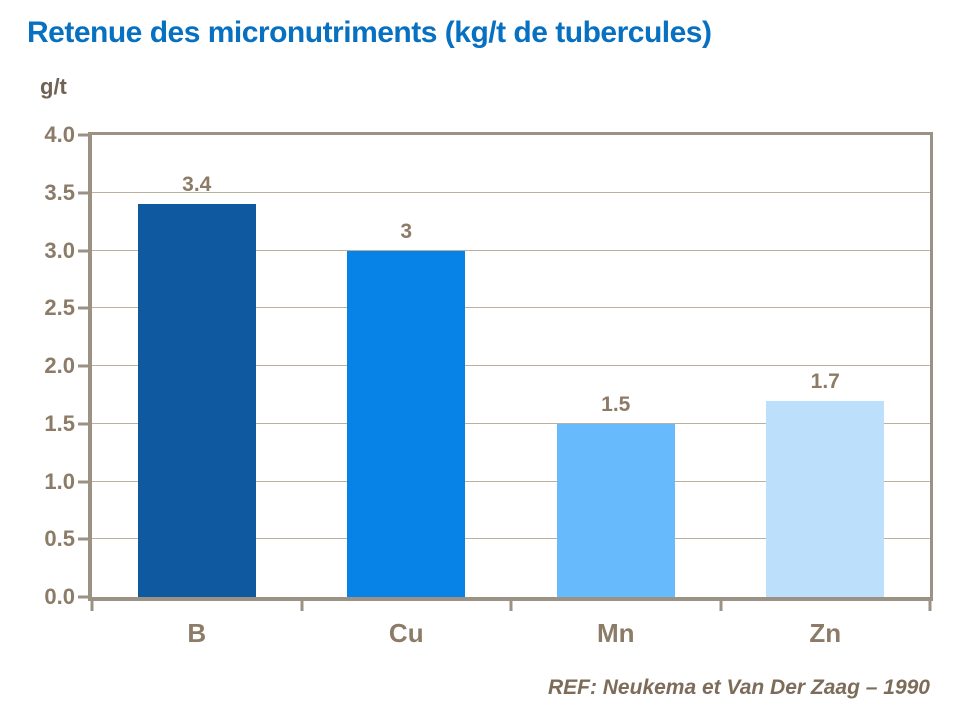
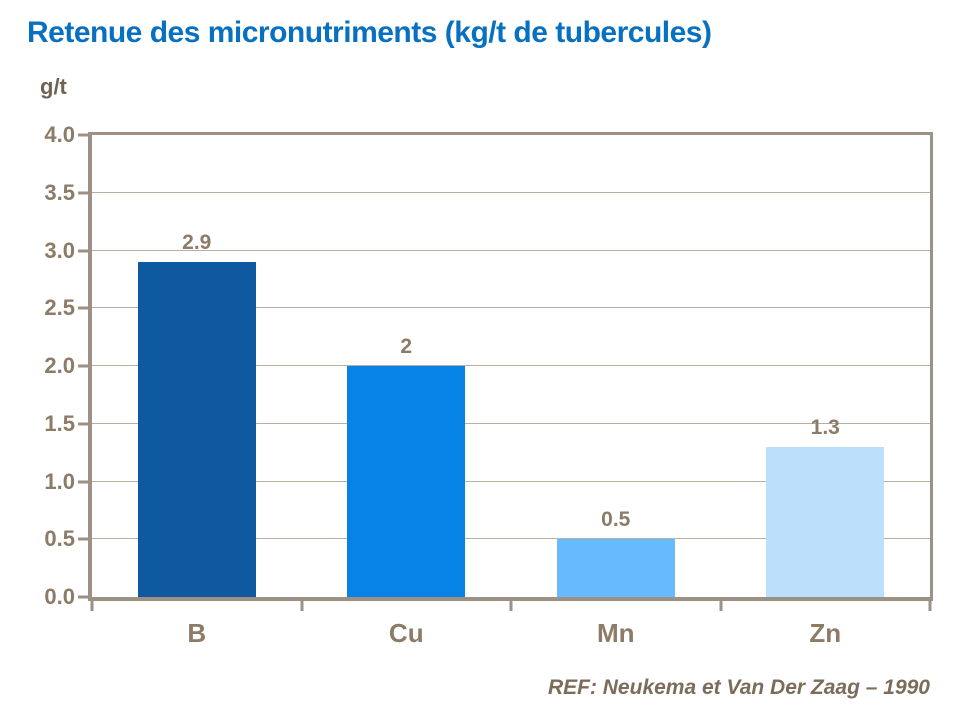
B: 3.4 -> 2.9
Cu: 3 -> 2
Mn: 1.5 -> 0.5
Zn: 1.7 -> 1.3
